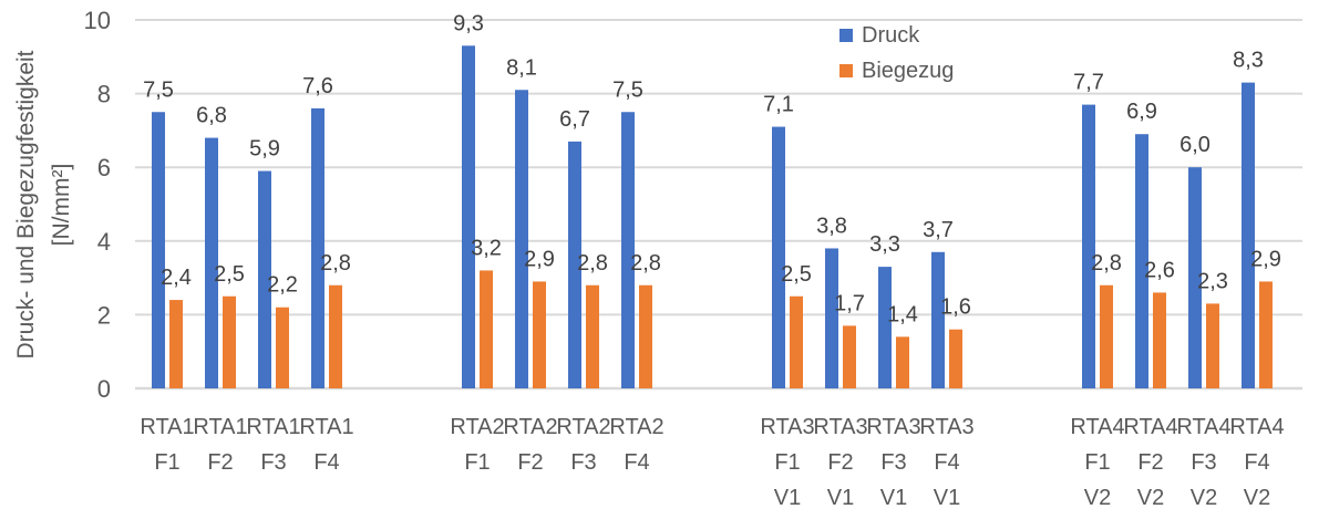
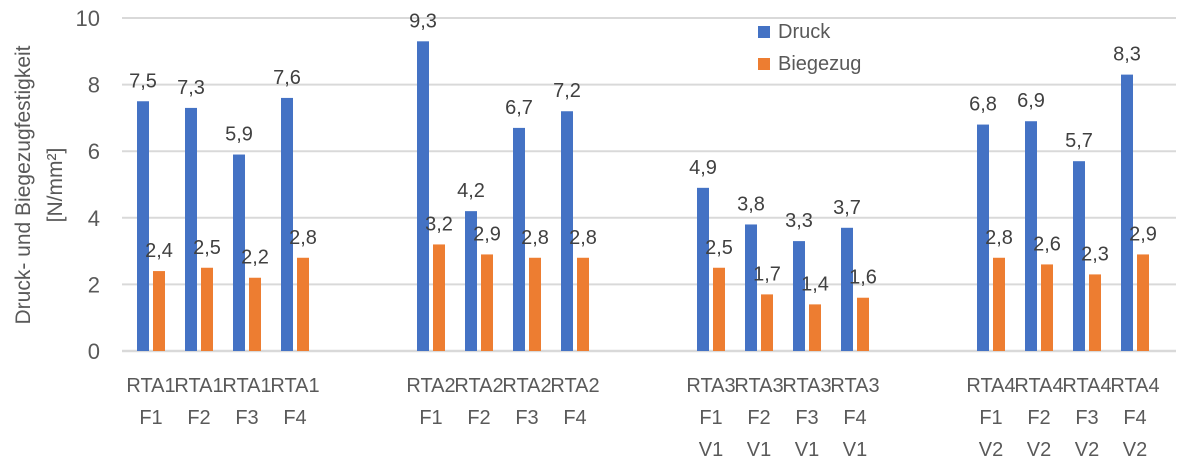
Druck/RTA1 F2: 6,8 -> 7,3
Druck/RTA2 F2: 8,1 -> 4,2
Druck/RTA2 F4: 7,5 -> 7,2
Druck/RTA3 F1 V1: 7,1 -> 4,9
Druck/RTA4 F1 V2: 7,7 -> 6,8
Druck/RTA4 F3 V2: 6,0 -> 5,7
